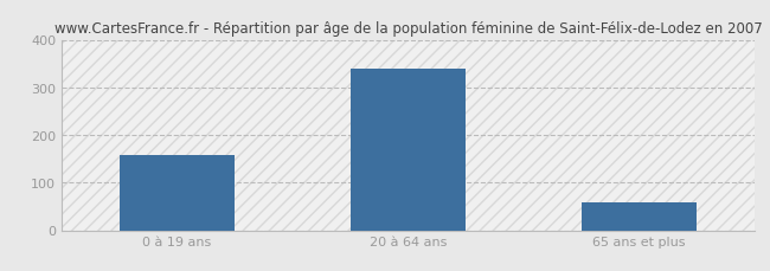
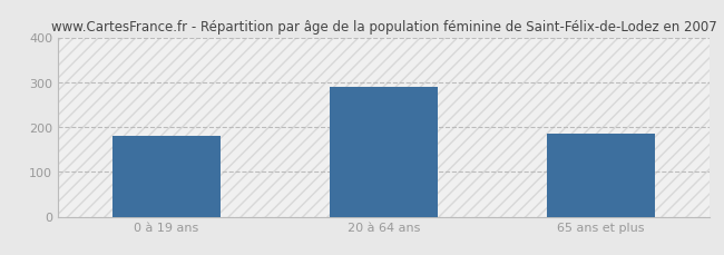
0 à 19 ans: 158 -> 180
20 à 64 ans: 340 -> 290
65 ans et plus: 58 -> 185
